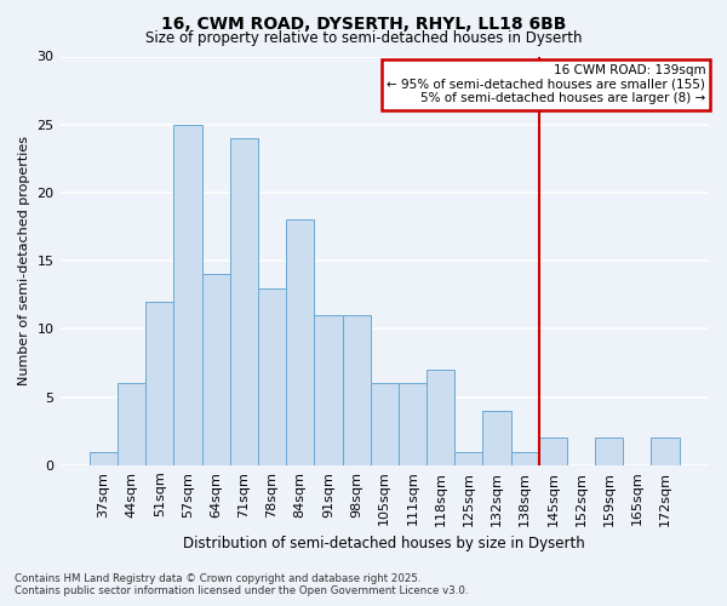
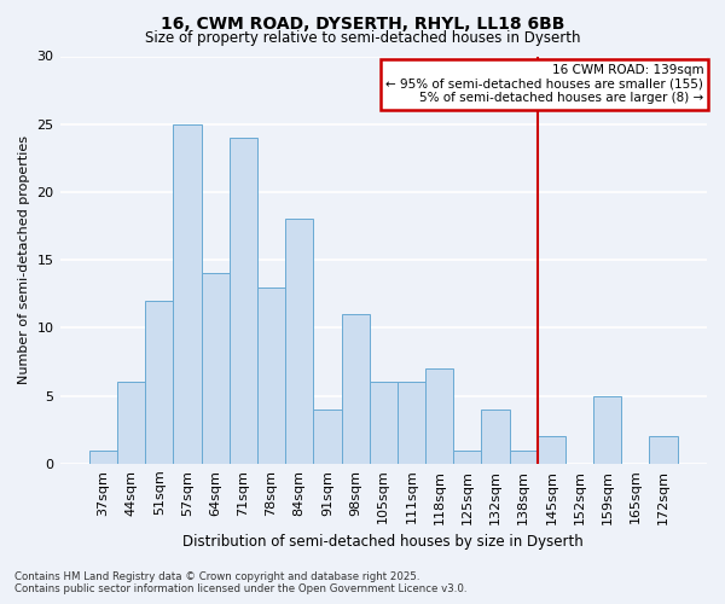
91sqm: 11 -> 4
159sqm: 2 -> 5
